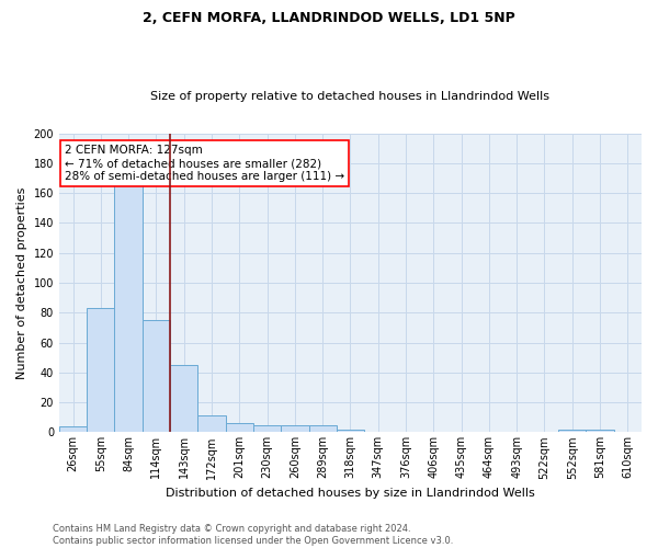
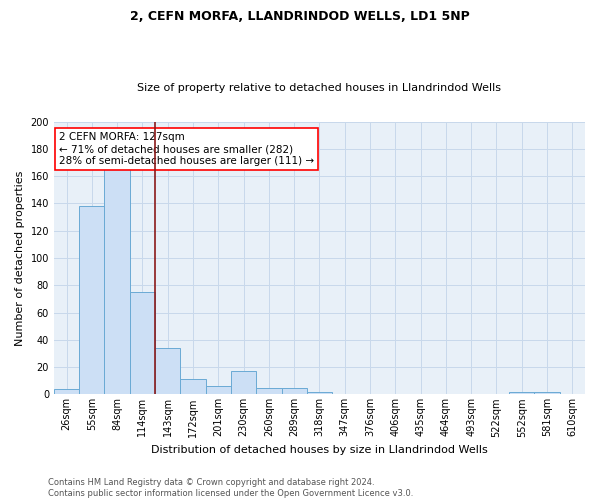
55sqm: 83 -> 138
143sqm: 45 -> 34
230sqm: 5 -> 17
